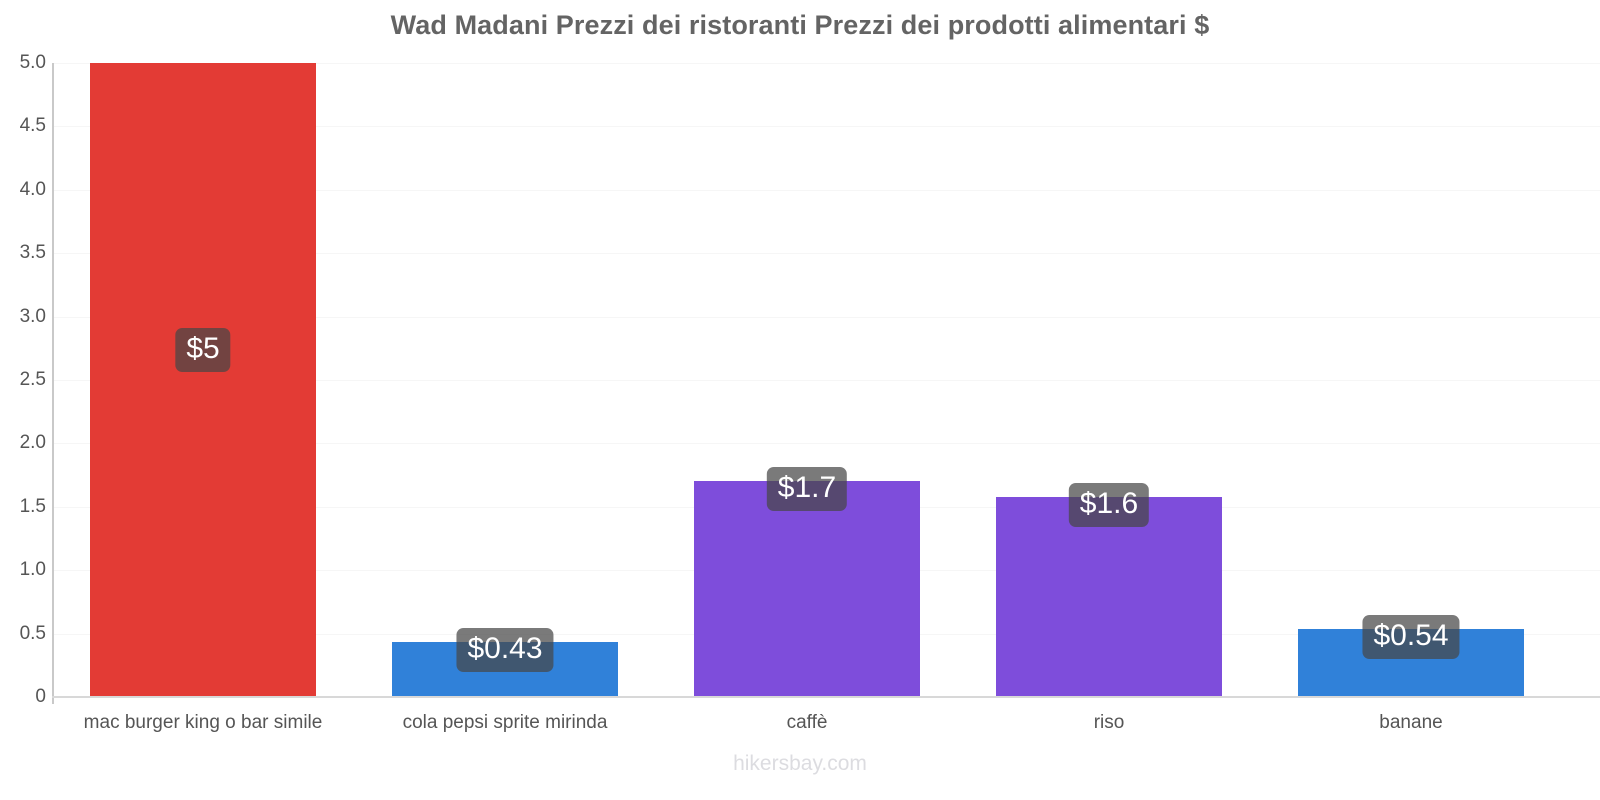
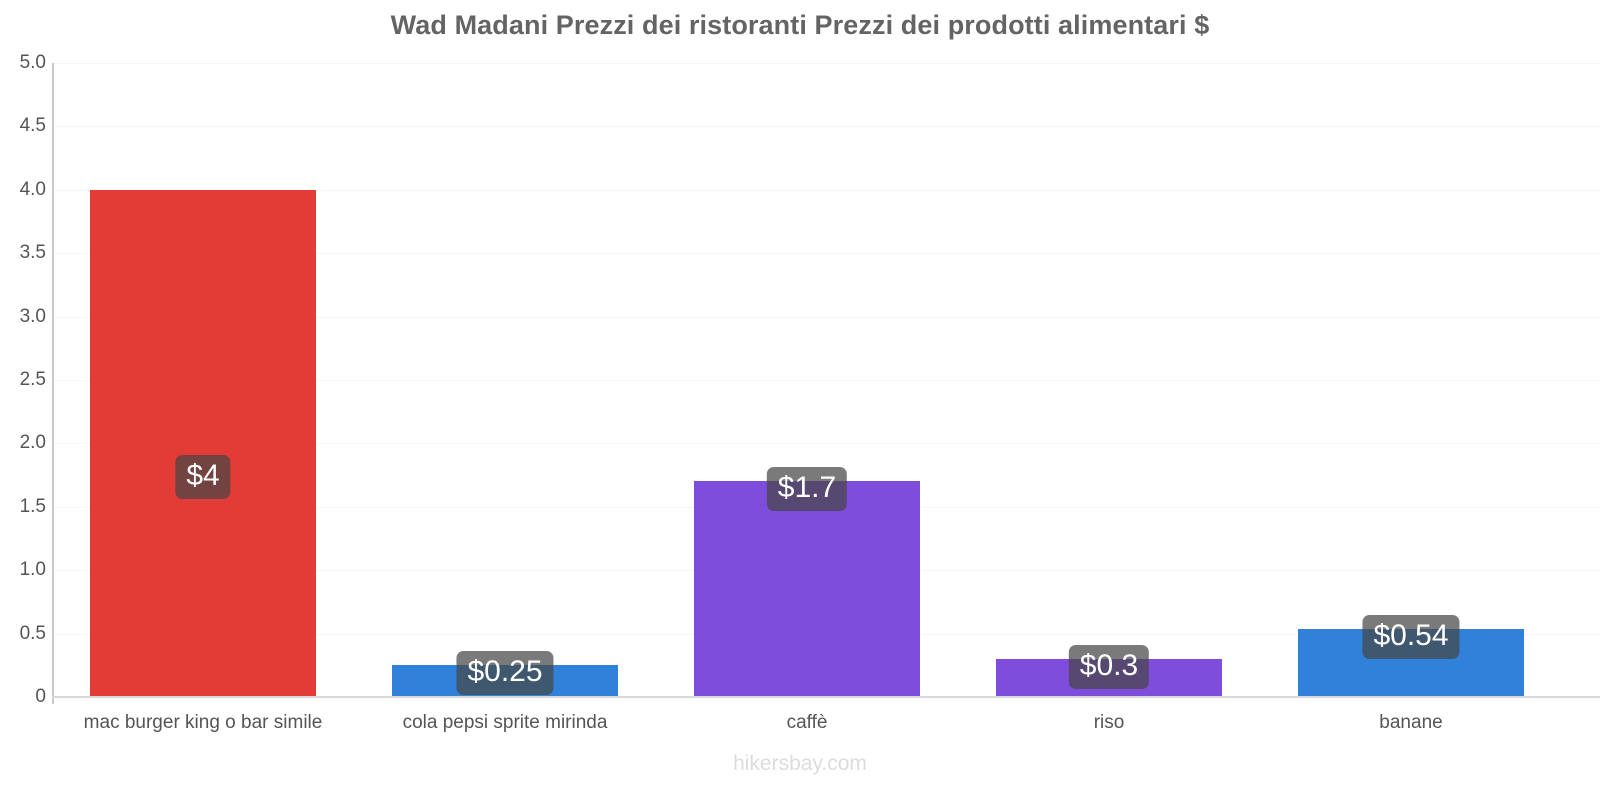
mac burger king o bar simile: $5 -> $4
cola pepsi sprite mirinda: $0.43 -> $0.25
riso: $1.6 -> $0.3
